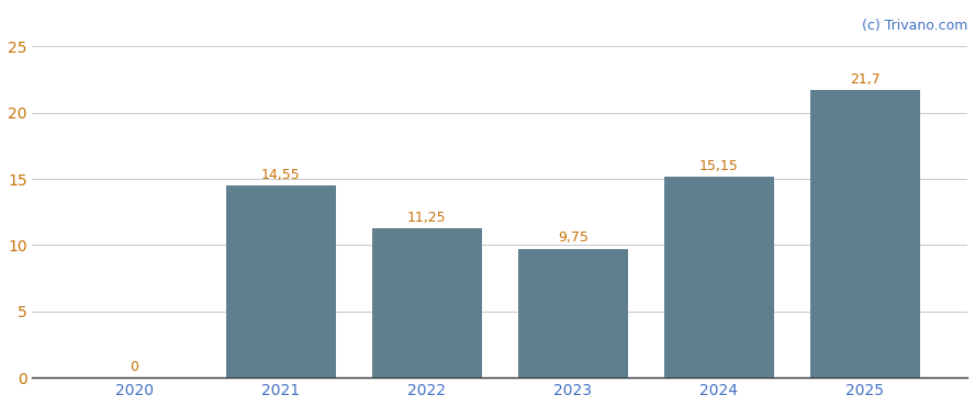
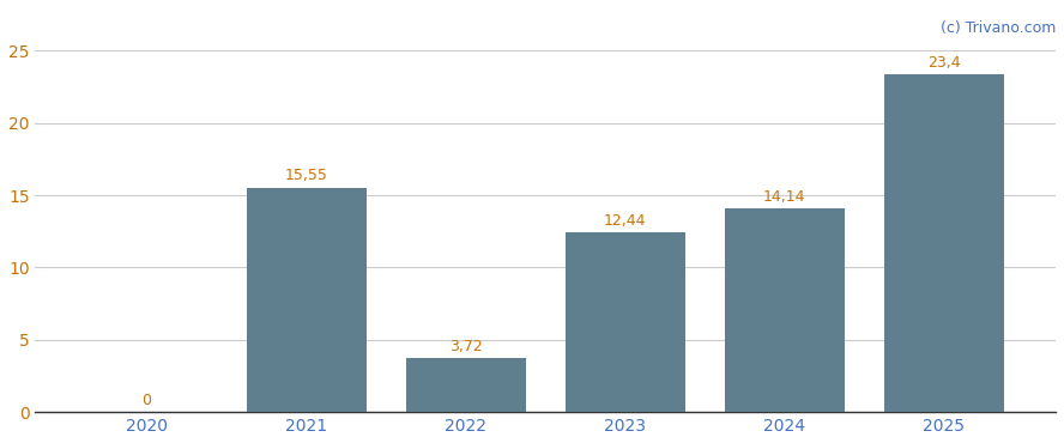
2021: 14,55 -> 15,55
2022: 11,25 -> 3,72
2023: 9,75 -> 12,44
2024: 15,15 -> 14,14
2025: 21,7 -> 23,4
